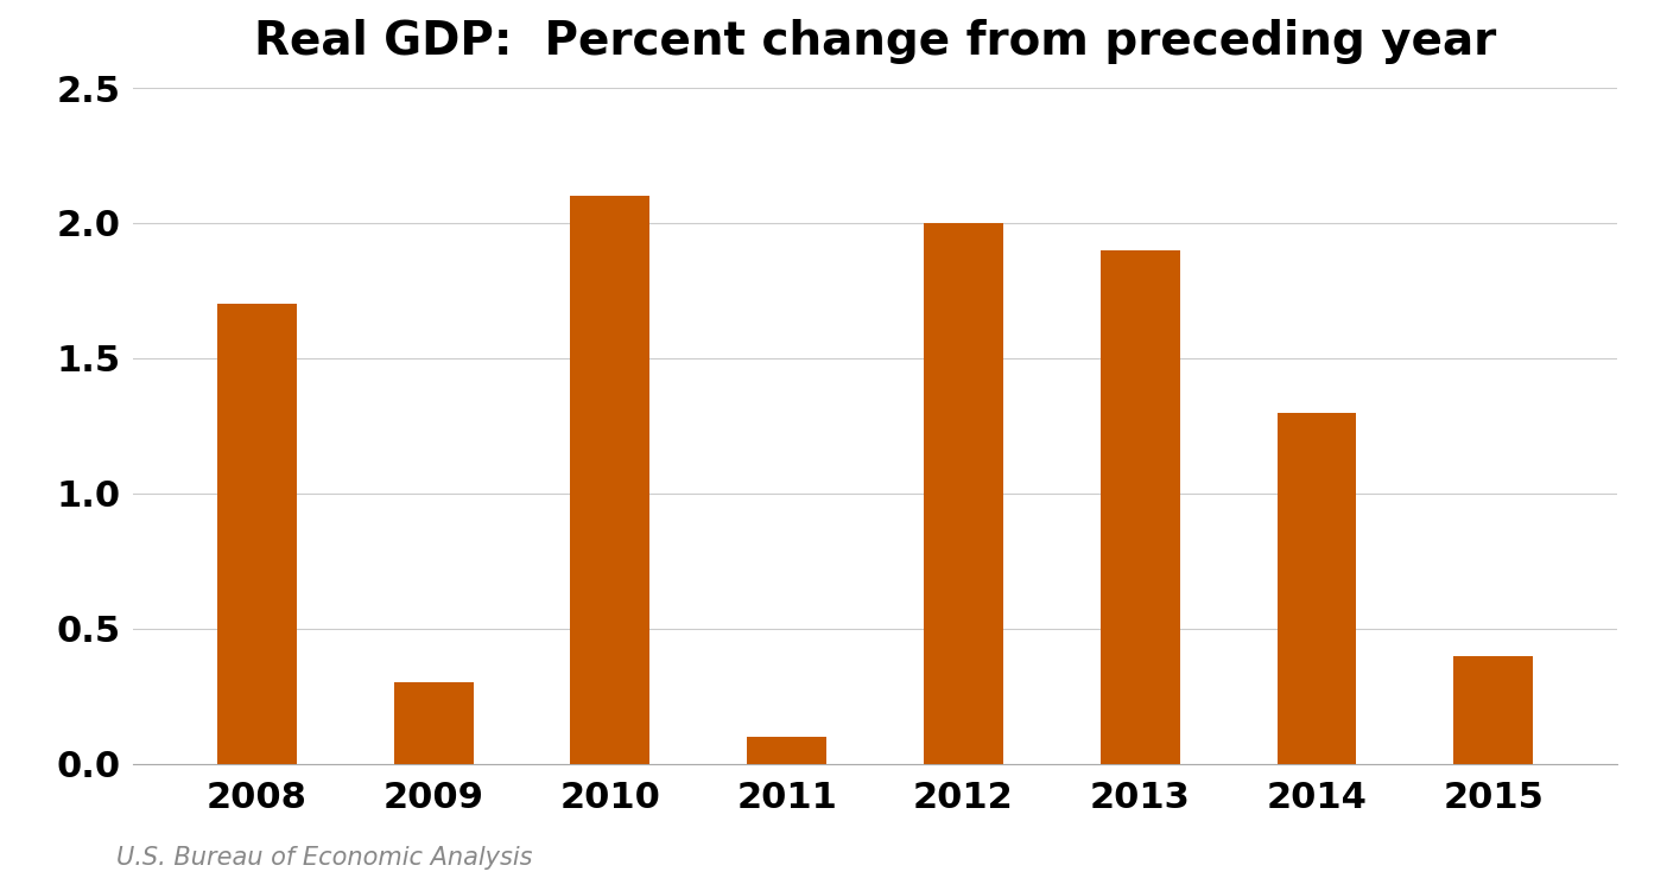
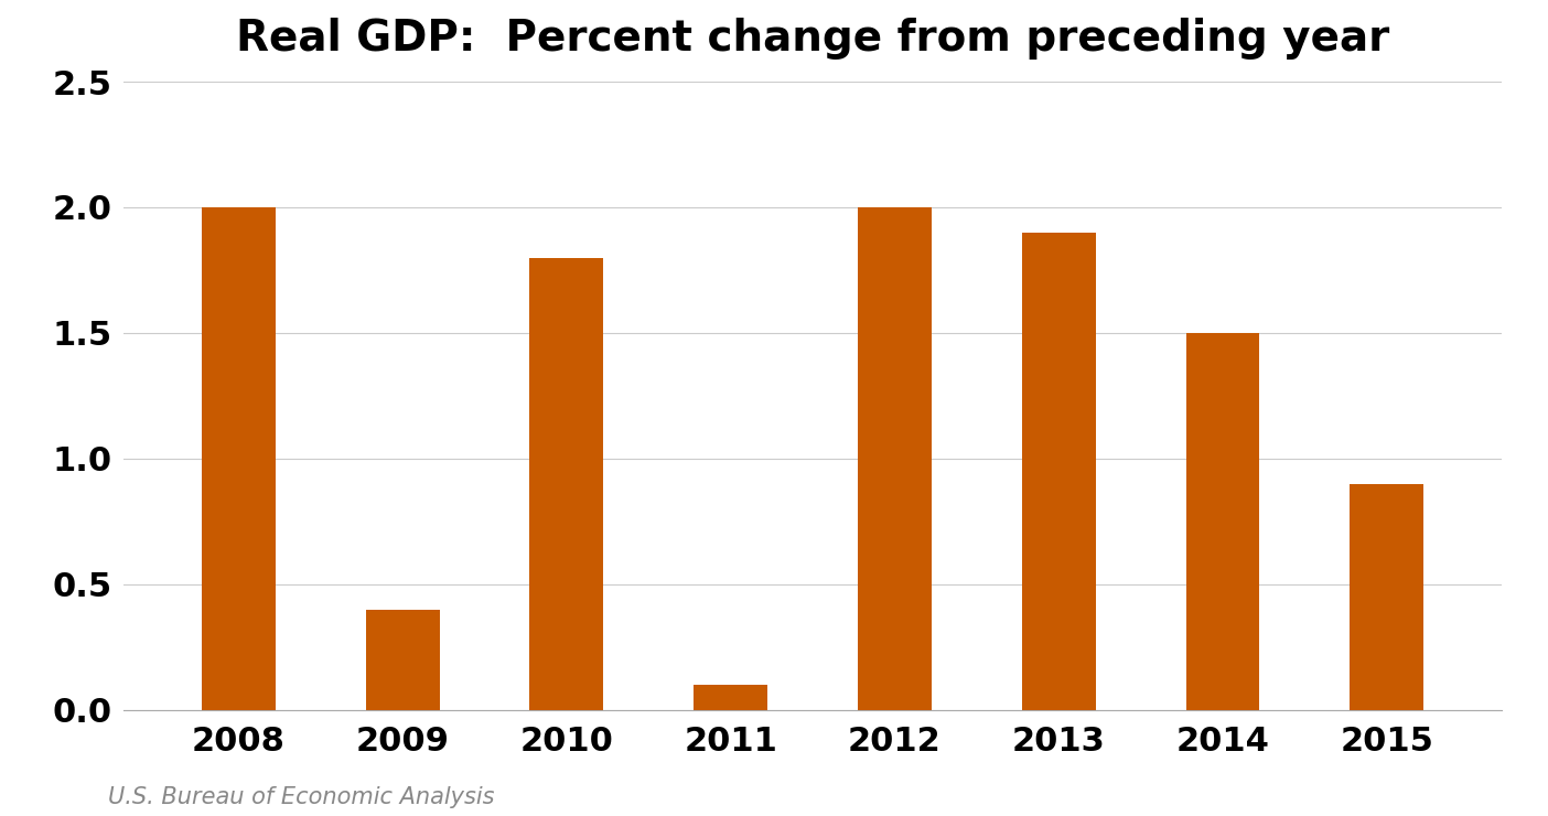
2008: 1.7 -> 2.0
2009: 0.3 -> 0.4
2010: 2.1 -> 1.8
2014: 1.3 -> 1.5
2015: 0.4 -> 0.9
